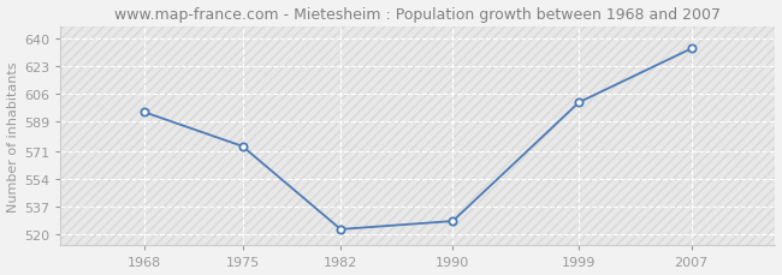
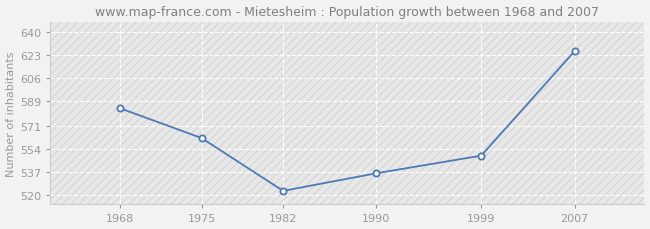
1968: 595 -> 584
1975: 574 -> 562
1990: 528 -> 536
1999: 601 -> 549
2007: 634 -> 626
